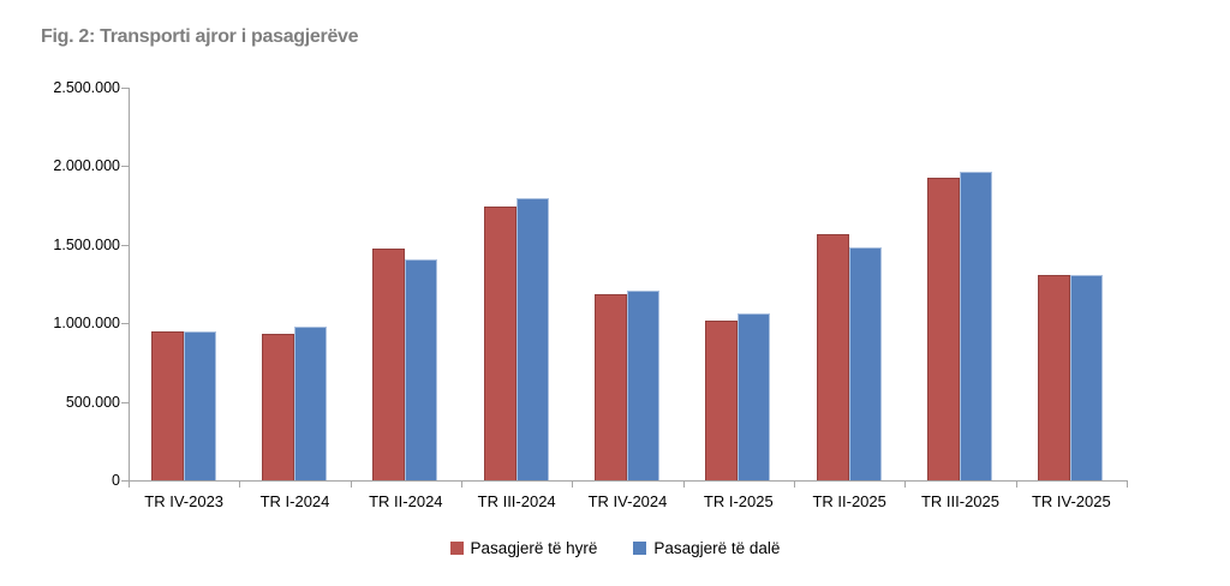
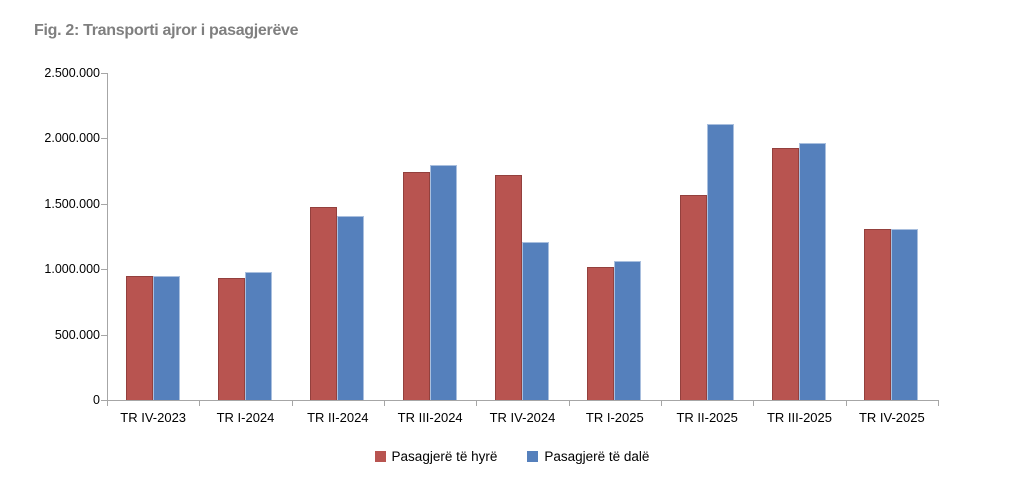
Pasagjerë të hyrë/TR IV-2024: 1180000 -> 1720000
Pasagjerë të dalë/TR II-2025: 1480000 -> 2110000
